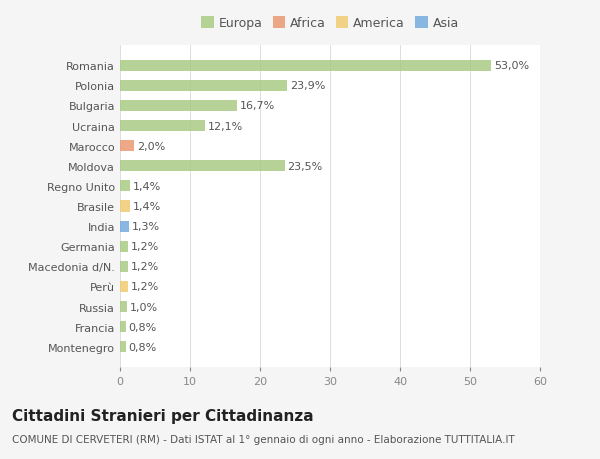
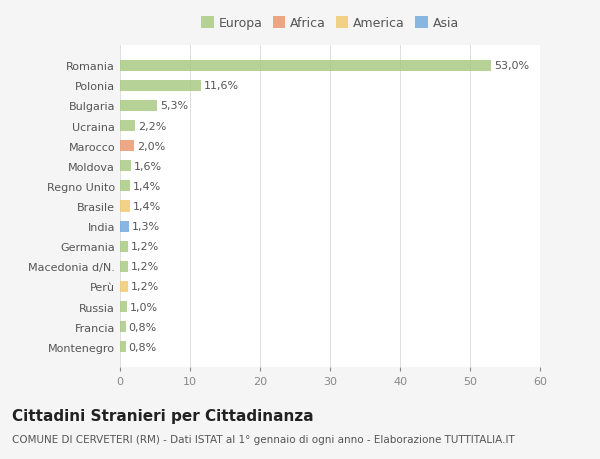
Polonia: 23,9% -> 11,6%
Bulgaria: 16,7% -> 5,3%
Ucraina: 12,1% -> 2,2%
Moldova: 23,5% -> 1,6%
